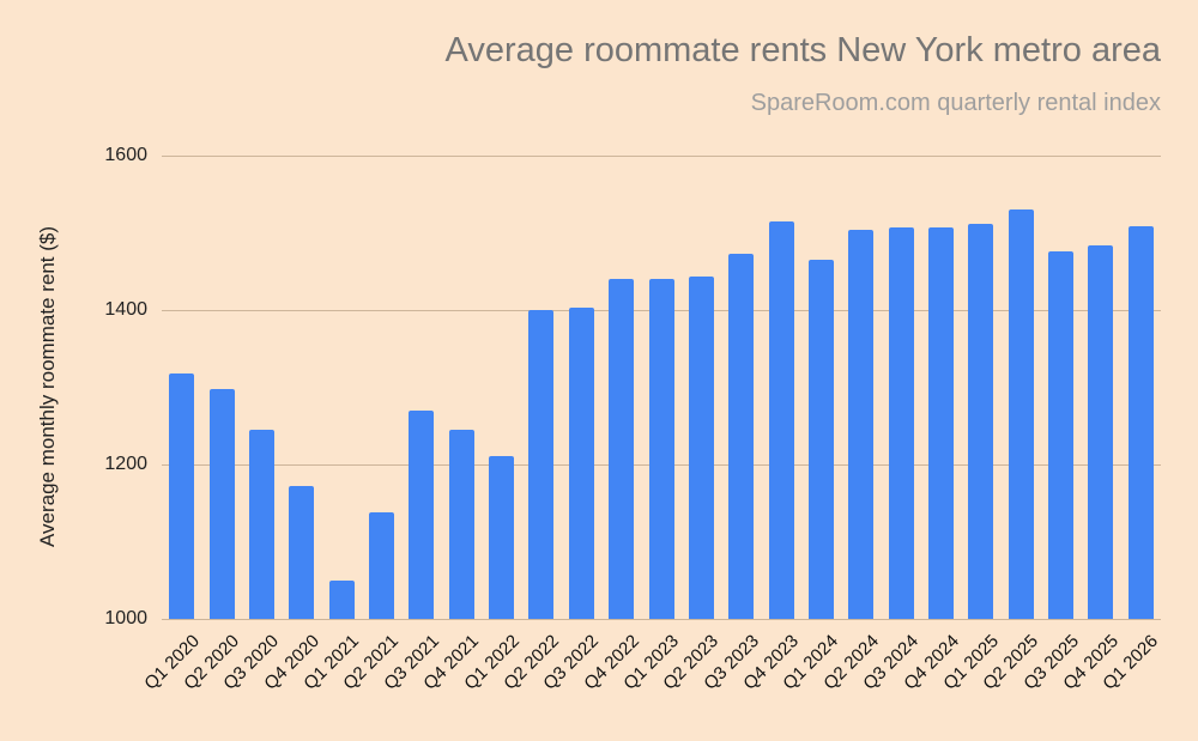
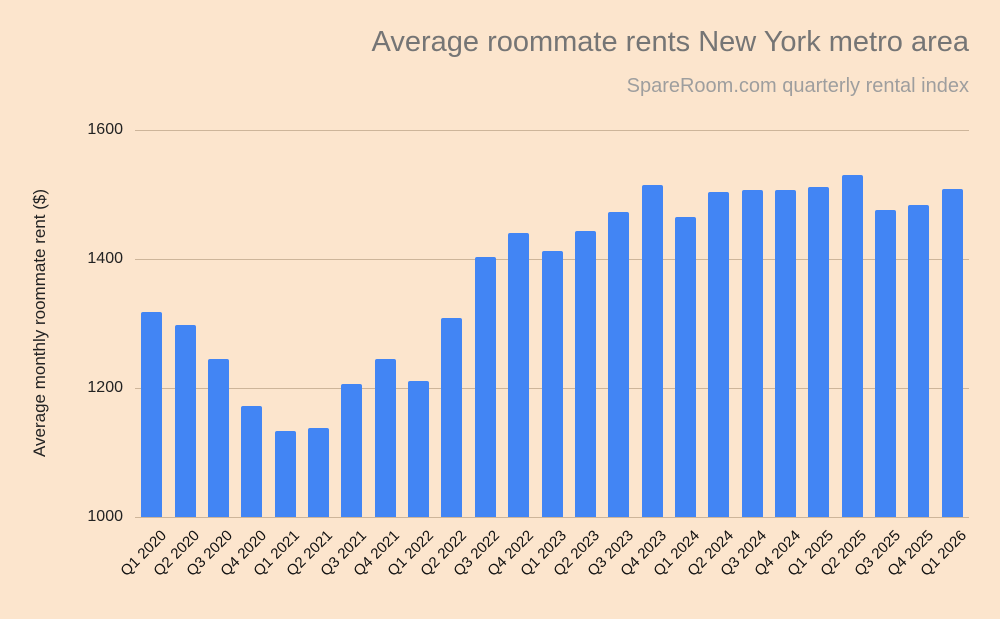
Q1 2021: 1050 -> 1130
Q3 2021: 1270 -> 1210
Q2 2022: 1400 -> 1310
Q1 2023: 1440 -> 1410
